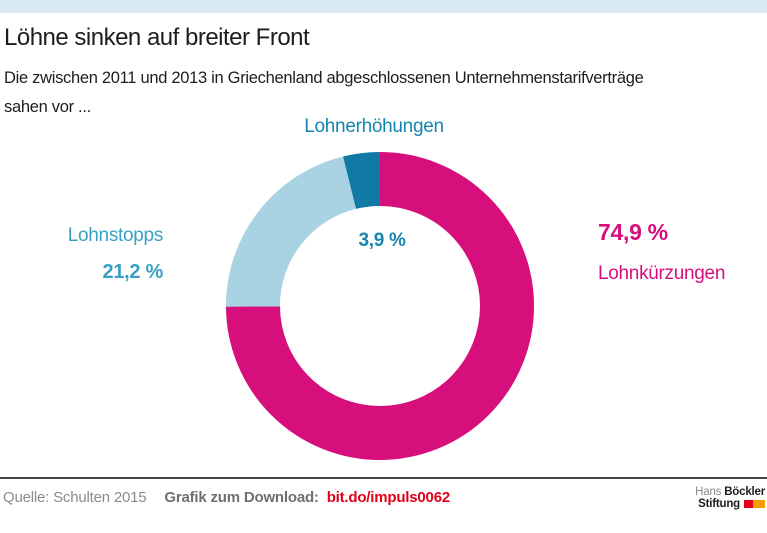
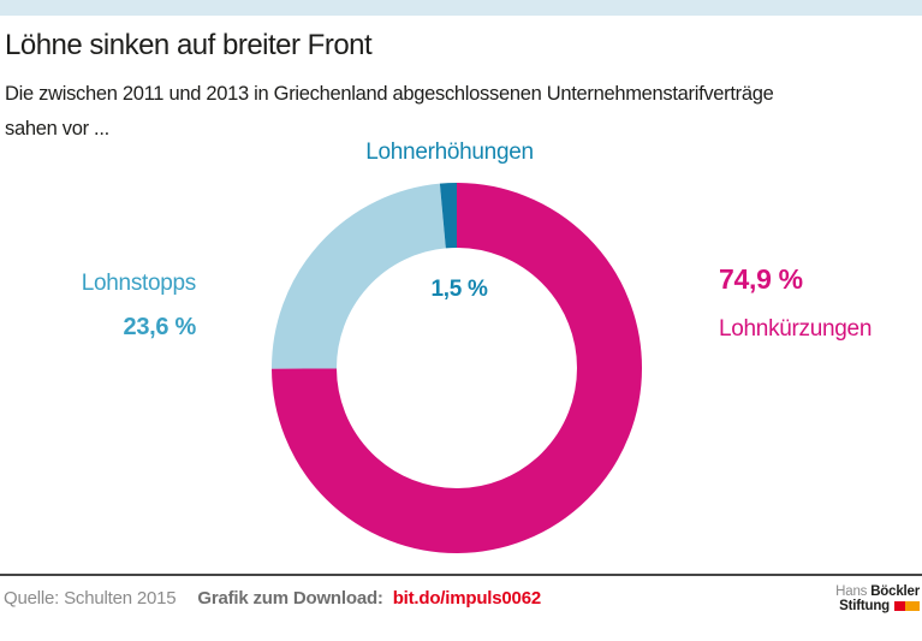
Lohnstopps: 21,2 -> 23,6
Lohnerhöhungen: 3,9 -> 1,5
